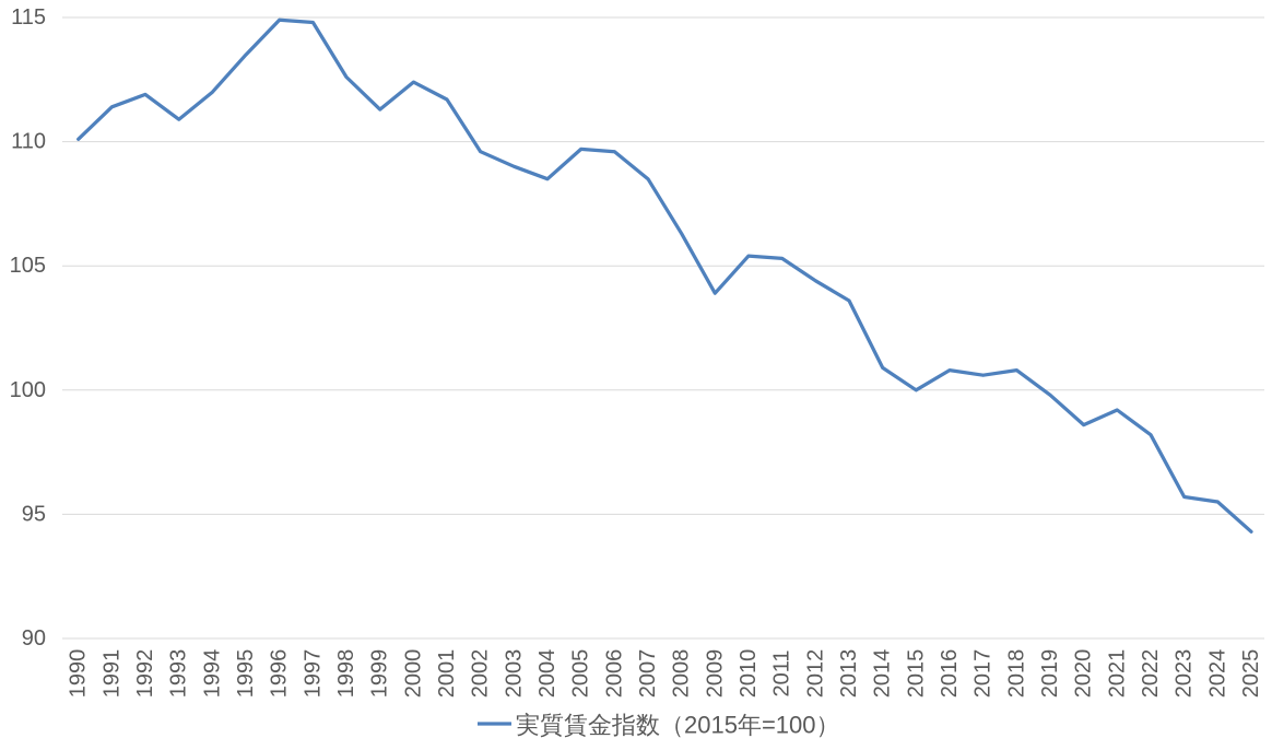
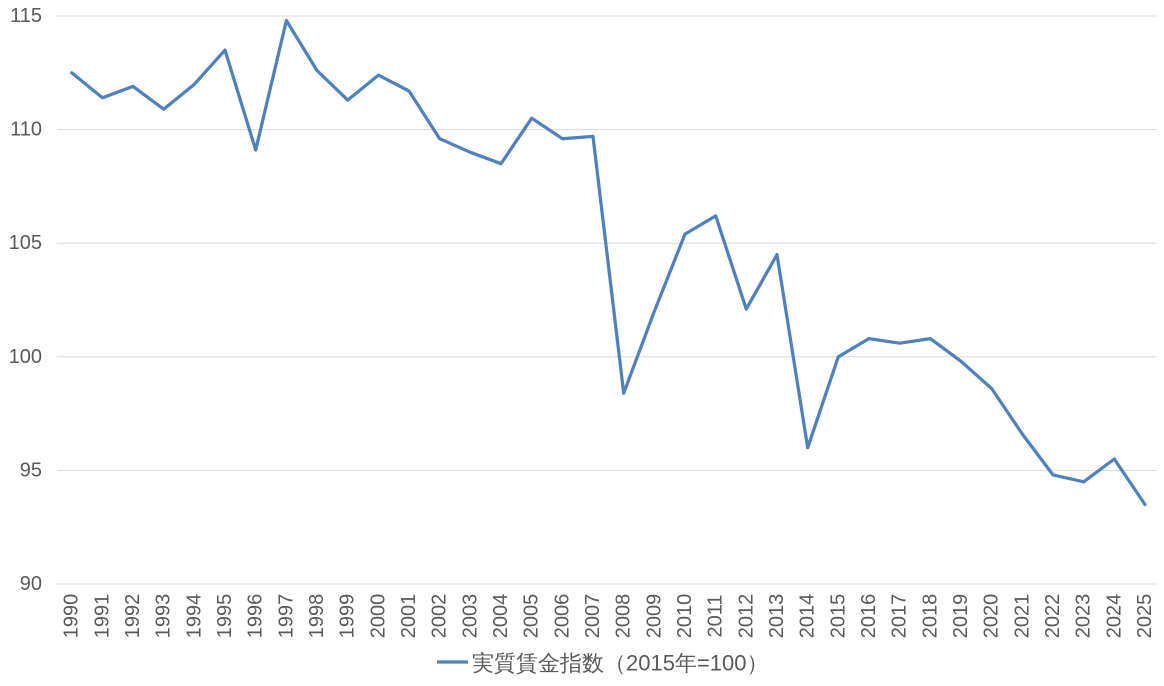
1990: 110.1 -> 112.5
1996: 114.9 -> 109.1
2005: 109.7 -> 110.5
2007: 108.5 -> 109.7
2008: 106.3 -> 98.4
2009: 103.9 -> 102.0
2011: 105.3 -> 106.2
2012: 104.4 -> 102.1
2013: 103.6 -> 104.5
2014: 100.9 -> 96.0
2021: 99.2 -> 96.6
2022: 98.2 -> 94.8
2023: 95.7 -> 94.5
2025: 94.3 -> 93.5
